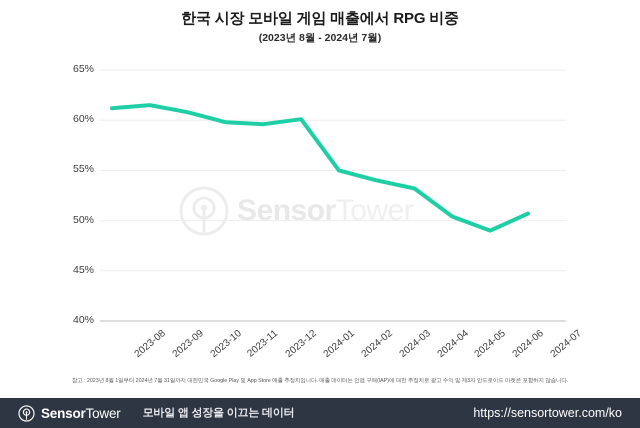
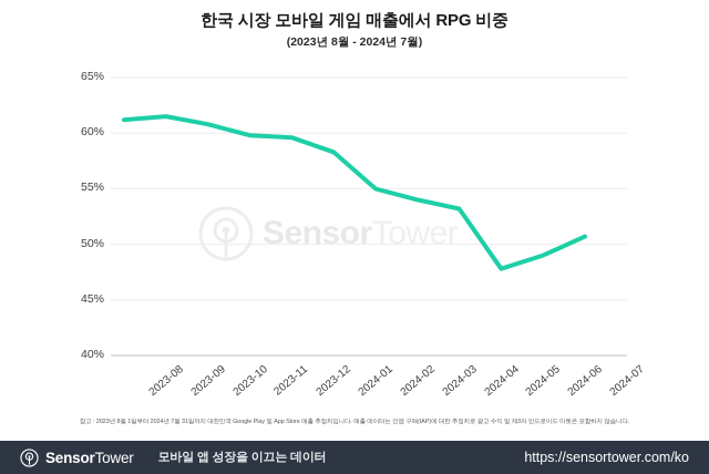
2024-01: 60.1% -> 58.3%
2024-05: 50.4% -> 47.8%
